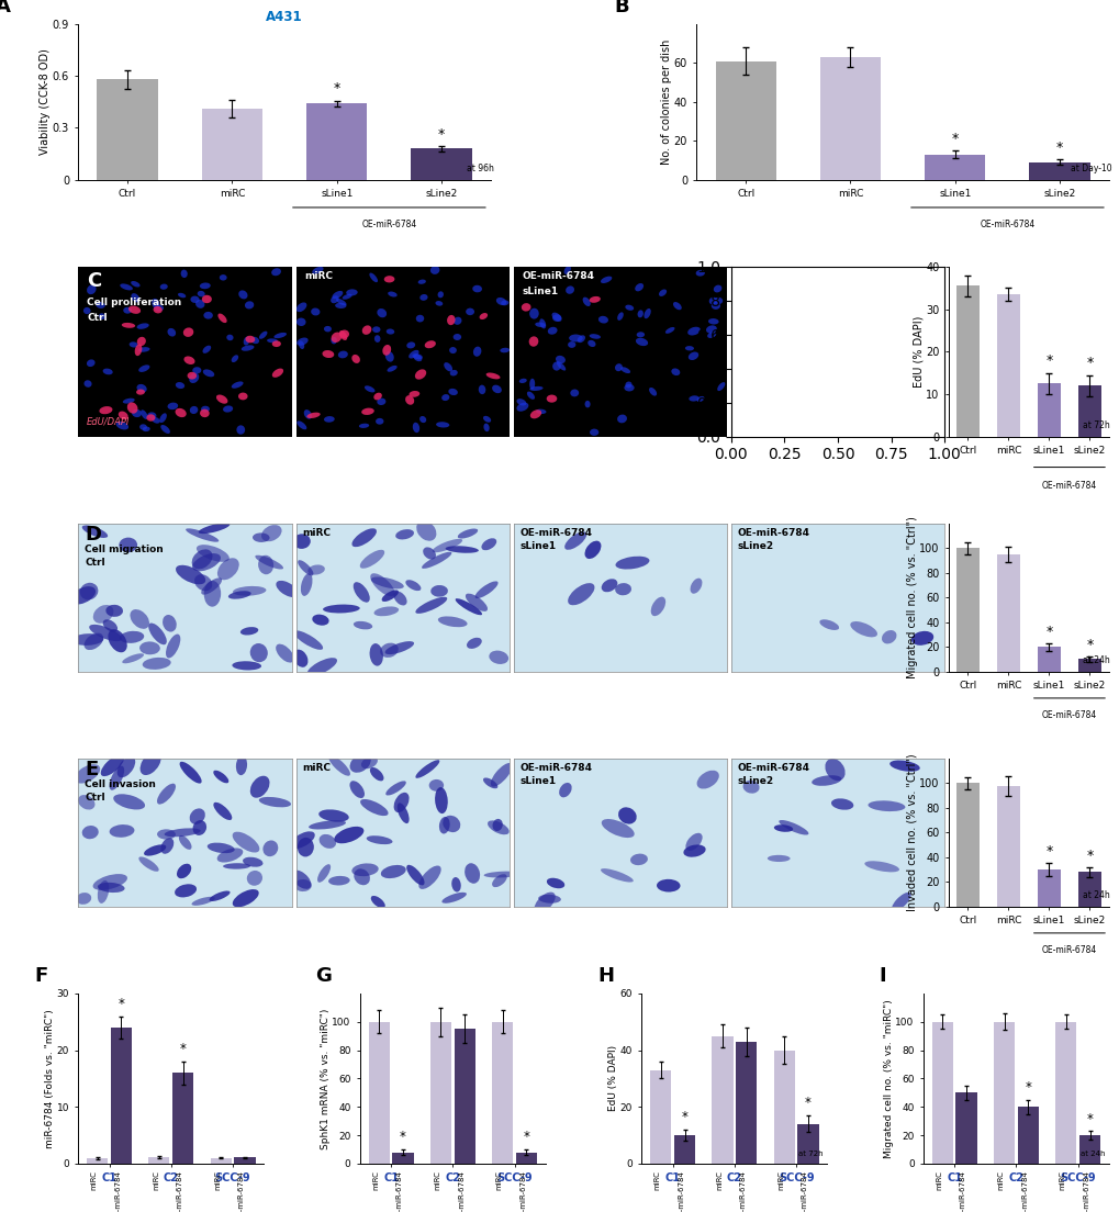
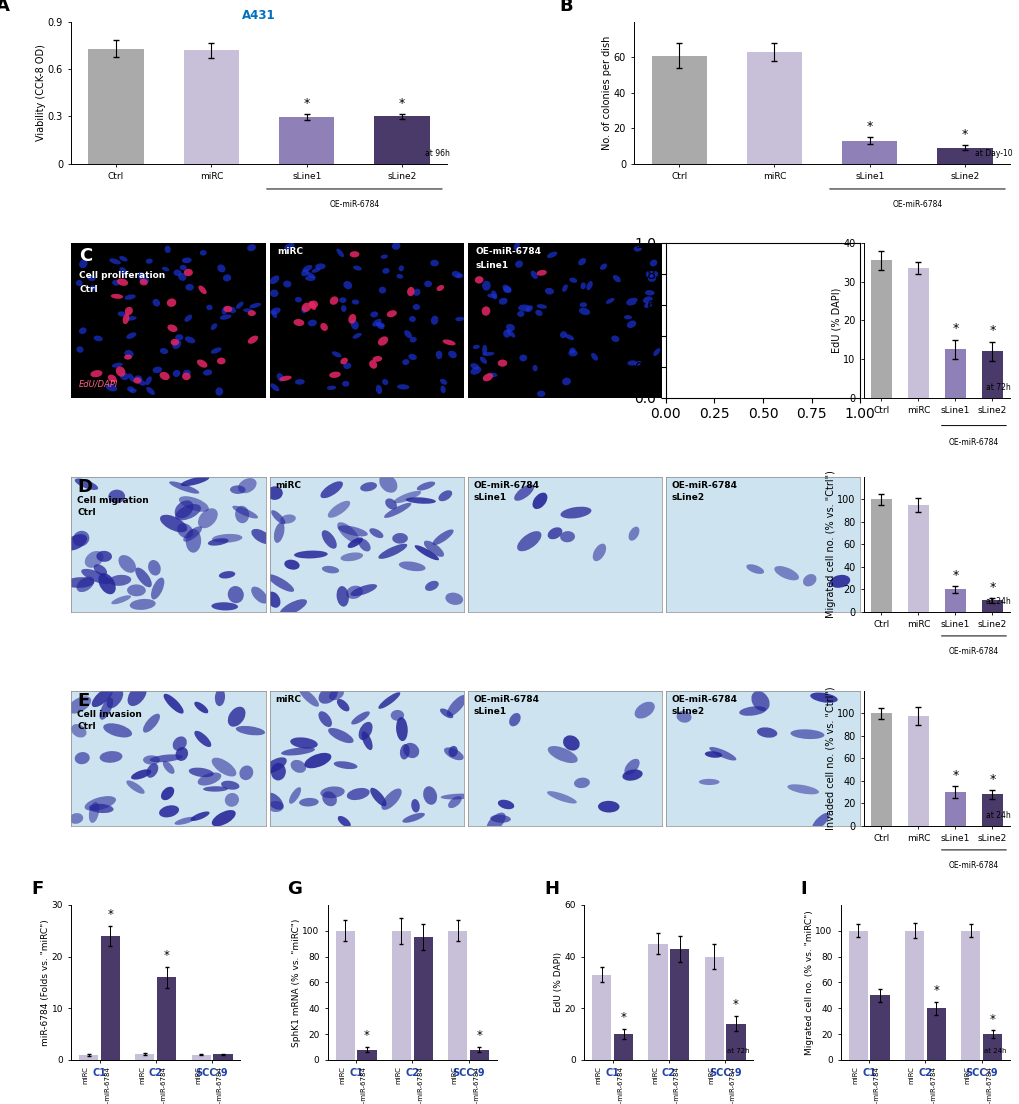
A431/Ctrl: 0.58 -> 0.73
A431/miRC: 0.41 -> 0.72
A431/sLine1: 0.44 -> 0.29
A431/sLine2: 0.18 -> 0.30
